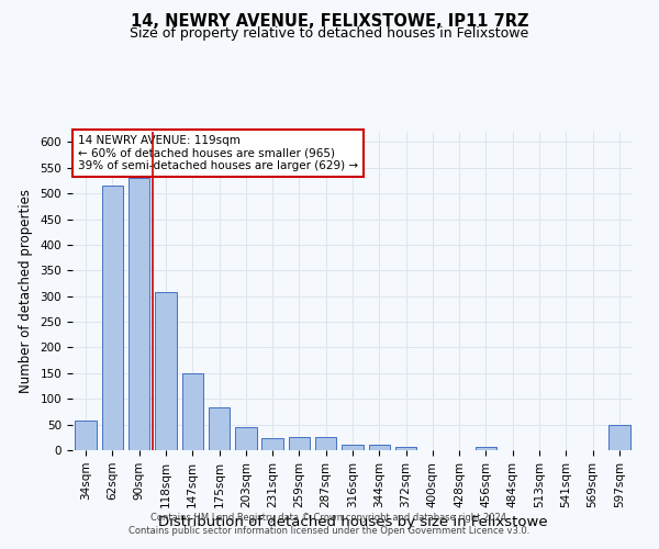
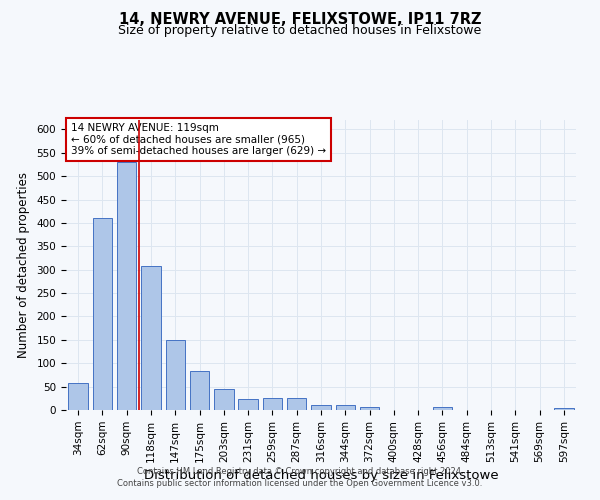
62sqm: 515 -> 411
597sqm: 50 -> 5
